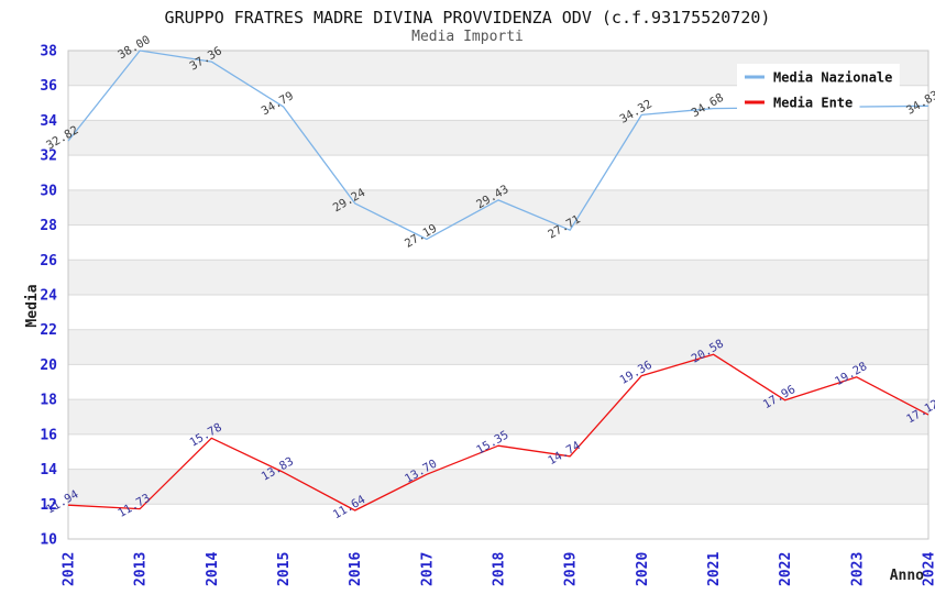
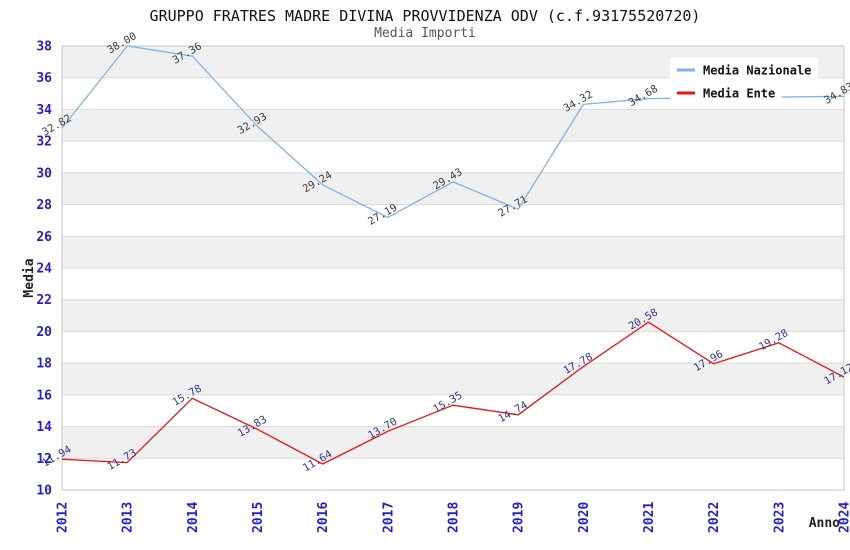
Media Nazionale/2015: 34.79 -> 32.93
Media Ente/2020: 19.36 -> 17.78
